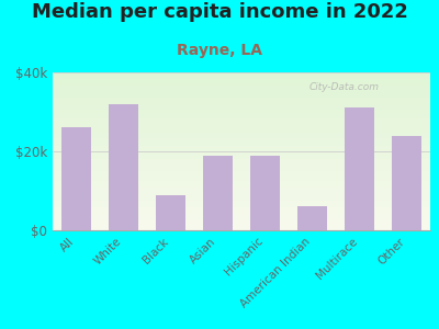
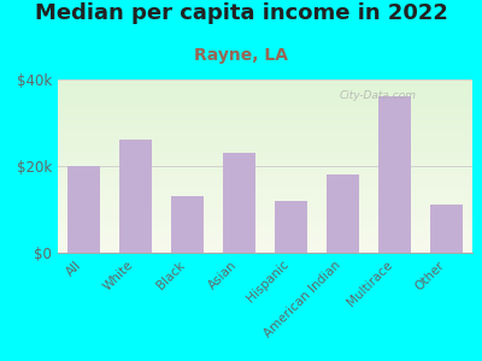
All: $26k -> $20k
White: $32k -> $26k
Black: $9k -> $13k
Asian: $19k -> $23k
Hispanic: $19k -> $12k
American Indian: $6k -> $18k
Multirace: $31k -> $36k
Other: $24k -> $11k
